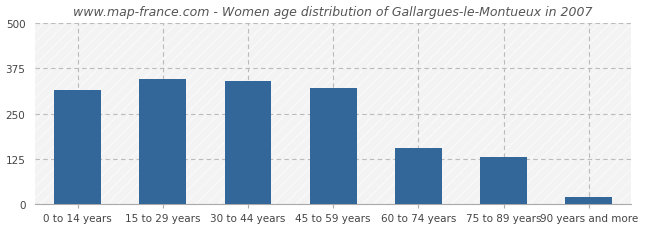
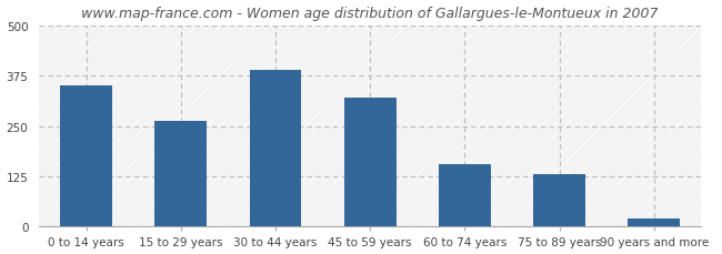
0 to 14 years: 315 -> 350
15 to 29 years: 345 -> 262
30 to 44 years: 340 -> 390
